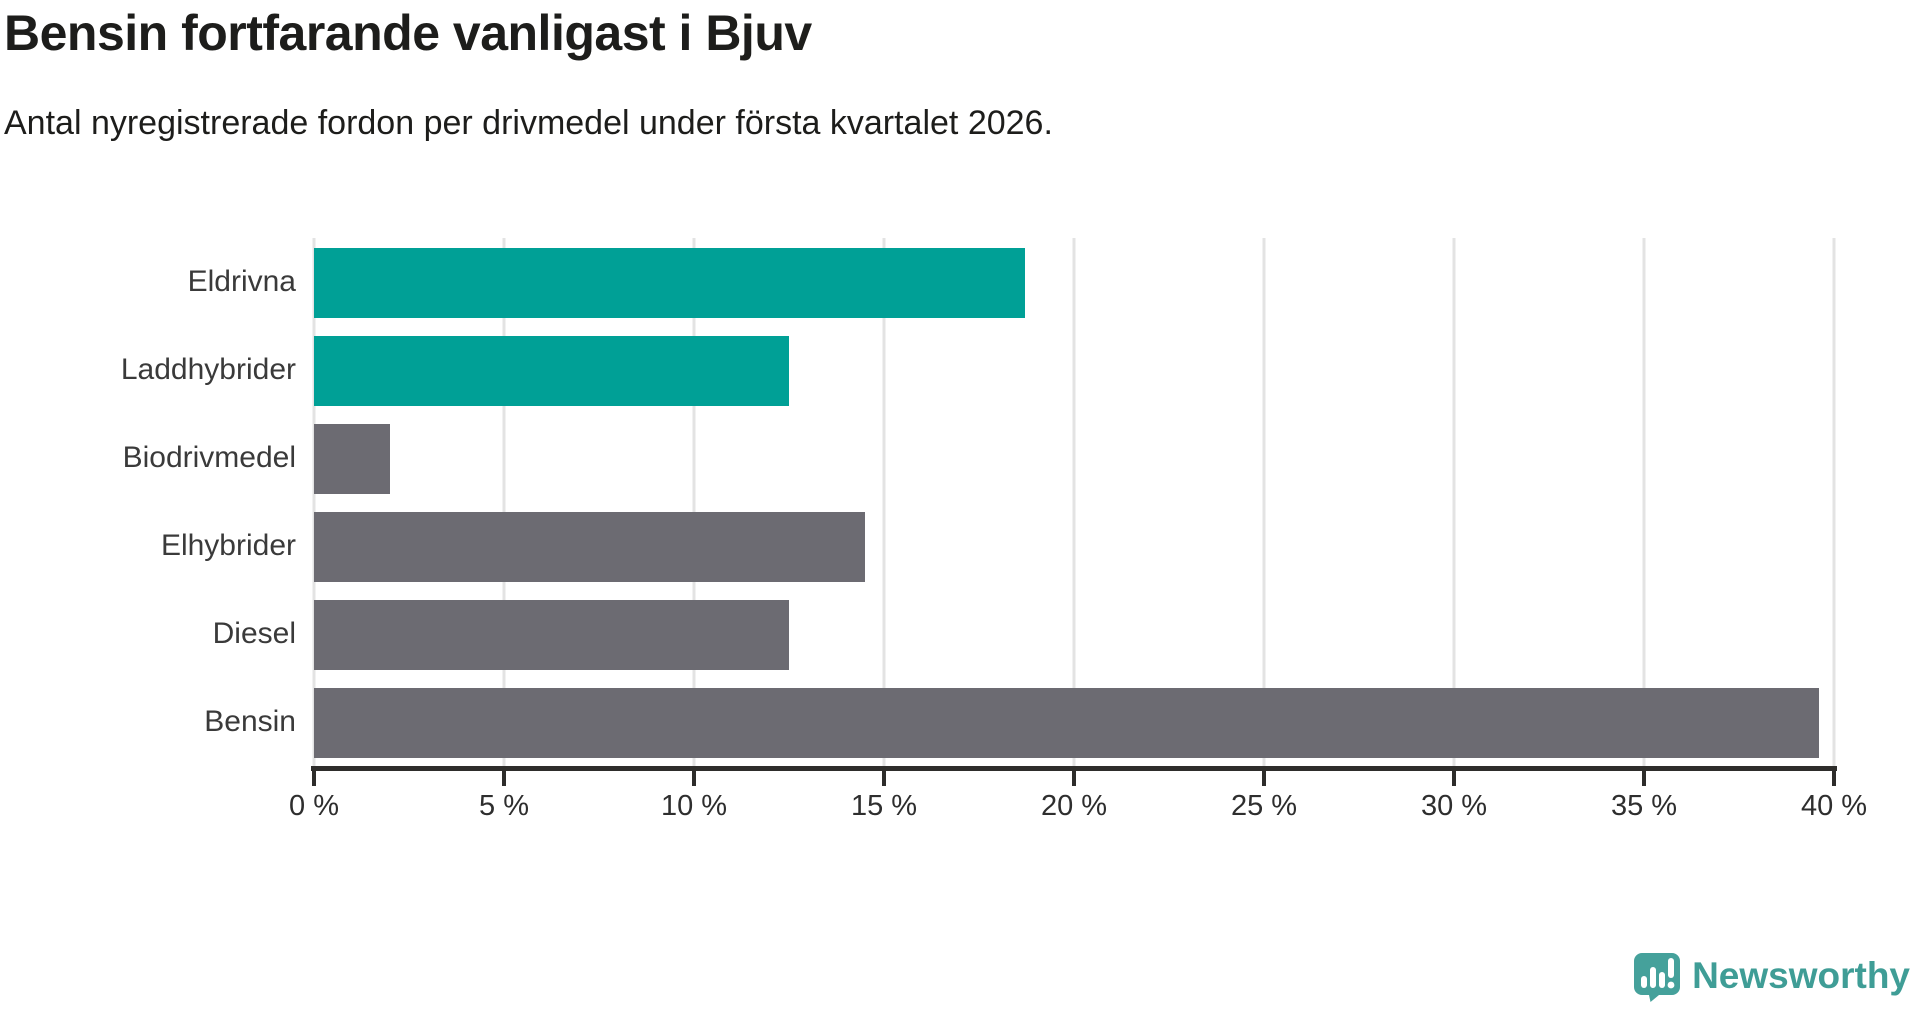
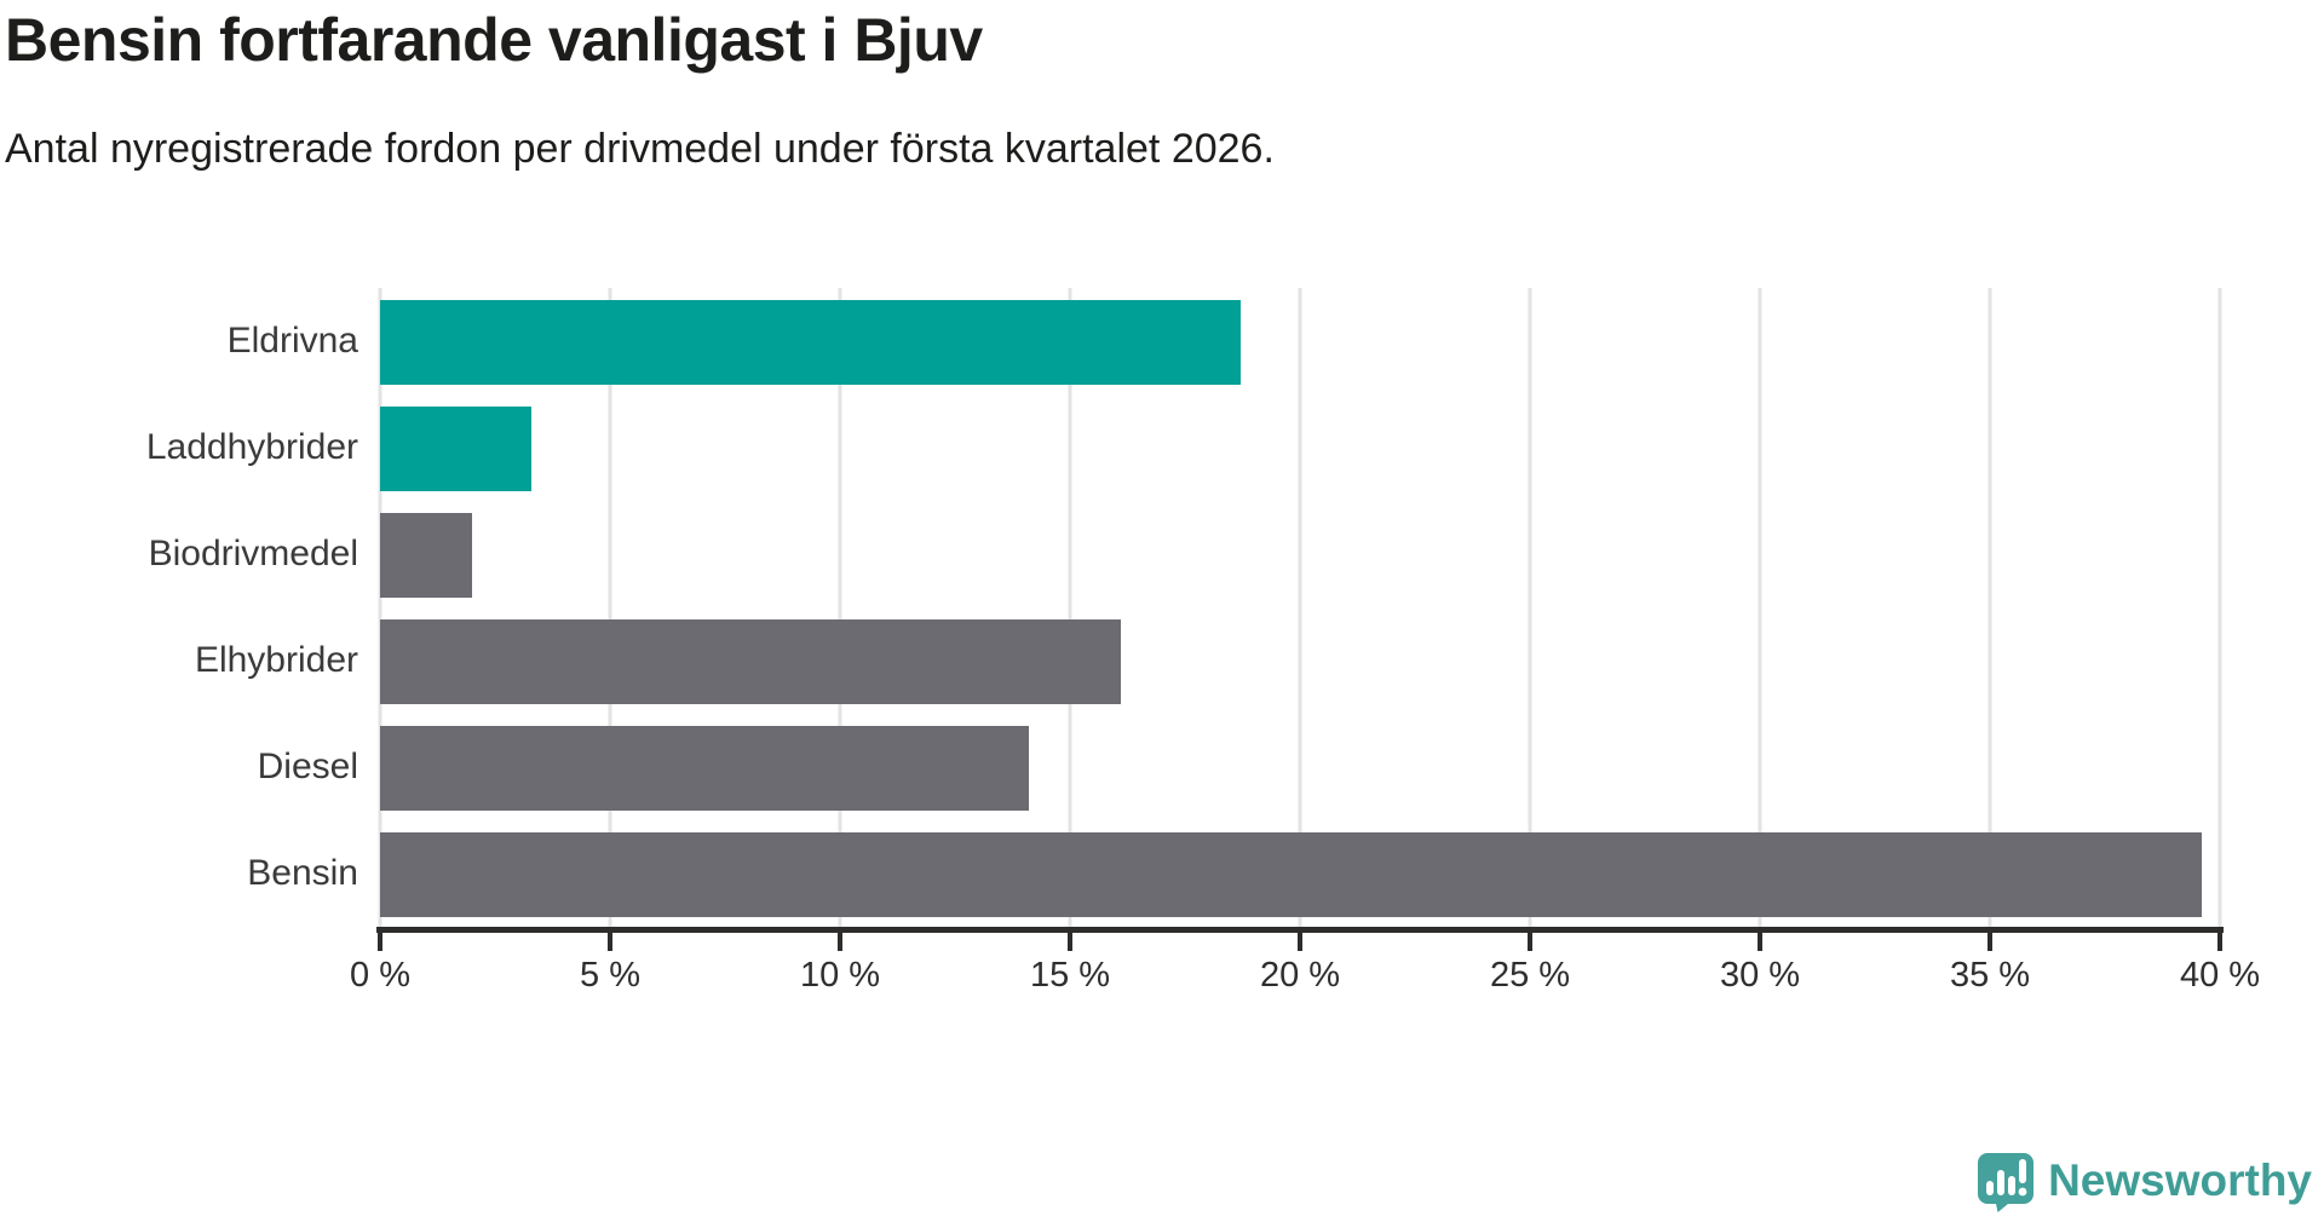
Laddhybrider: 12.5% -> 3.3%
Elhybrider: 14.5% -> 16.1%
Diesel: 12.5% -> 14.1%
